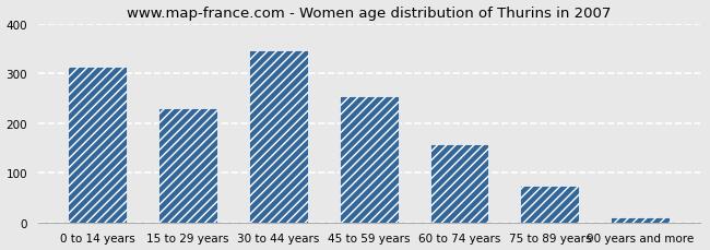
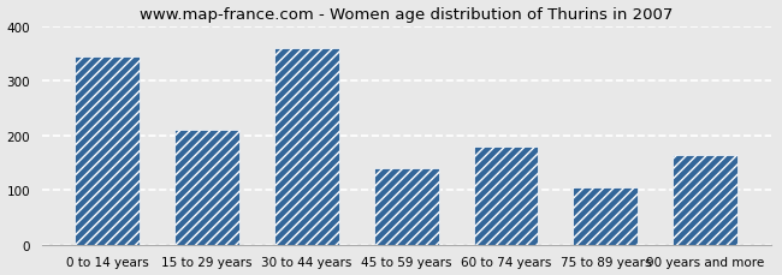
0 to 14 years: 313 -> 345
15 to 29 years: 230 -> 210
30 to 44 years: 347 -> 360
45 to 59 years: 255 -> 140
60 to 74 years: 157 -> 180
75 to 89 years: 75 -> 105
90 years and more: 10 -> 165
